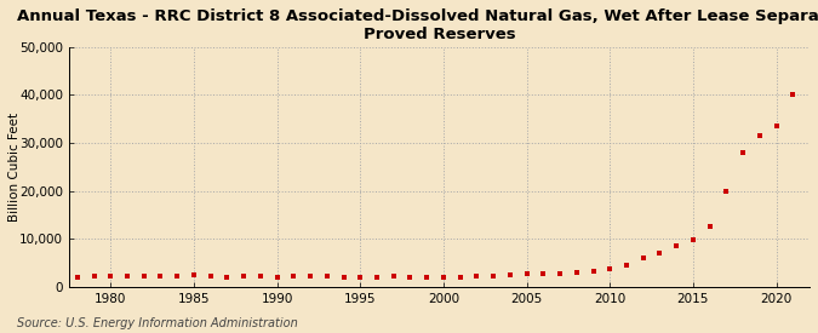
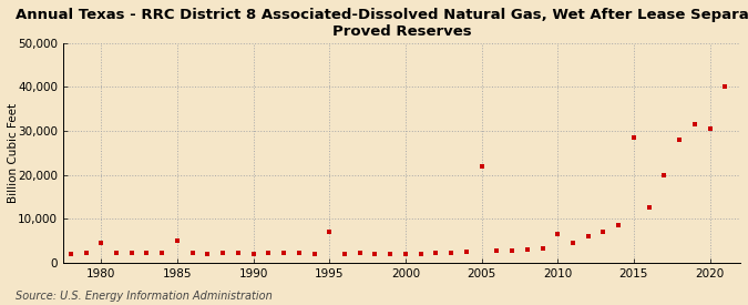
1980: 2,200 -> 4,500
1985: 2,400 -> 5,000
1995: 1,900 -> 7,000
2005: 2,600 -> 22,000
2010: 3,700 -> 6,500
2015: 9,800 -> 28,500
2020: 33,500 -> 30,500
